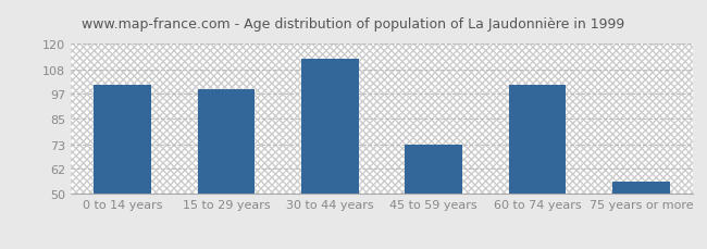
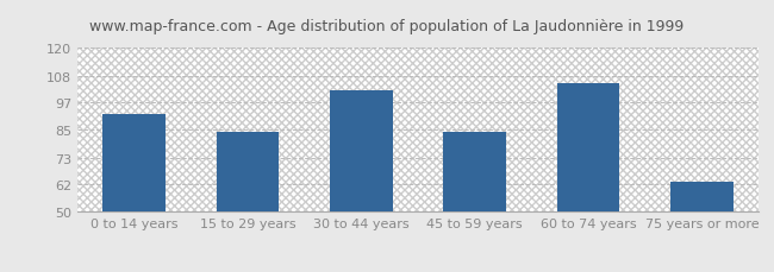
0 to 14 years: 101 -> 92
15 to 29 years: 99 -> 84
30 to 44 years: 113 -> 102
45 to 59 years: 73 -> 84
60 to 74 years: 101 -> 105
75 years or more: 56 -> 63
